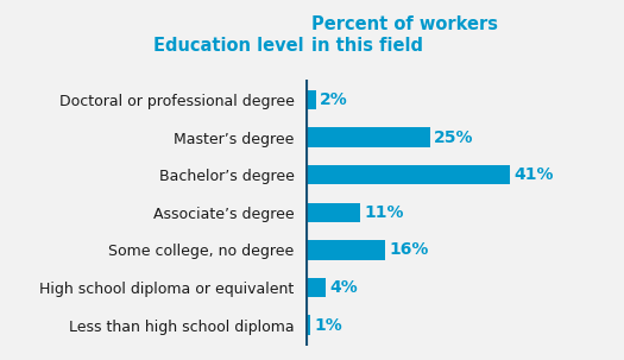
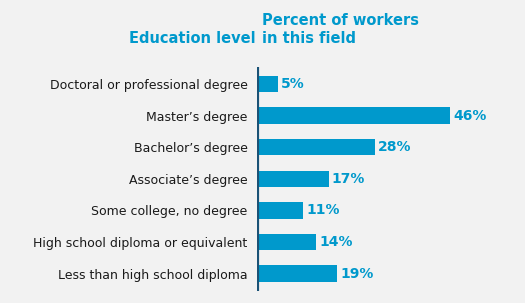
Doctoral or professional degree: 2% -> 5%
Master’s degree: 25% -> 46%
Bachelor’s degree: 41% -> 28%
Associate’s degree: 11% -> 17%
Some college, no degree: 16% -> 11%
High school diploma or equivalent: 4% -> 14%
Less than high school diploma: 1% -> 19%
